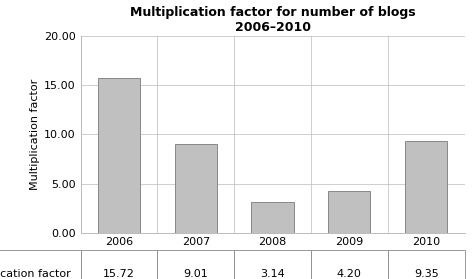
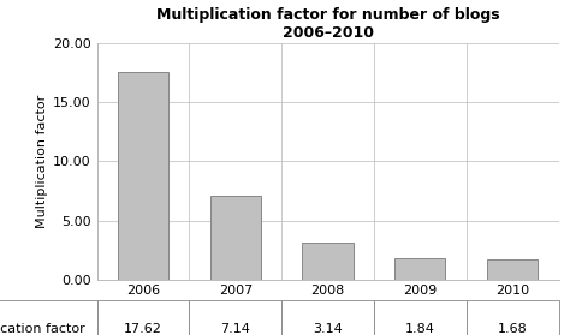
2006: 15.72 -> 17.62
2007: 9.01 -> 7.14
2009: 4.20 -> 1.84
2010: 9.35 -> 1.68
